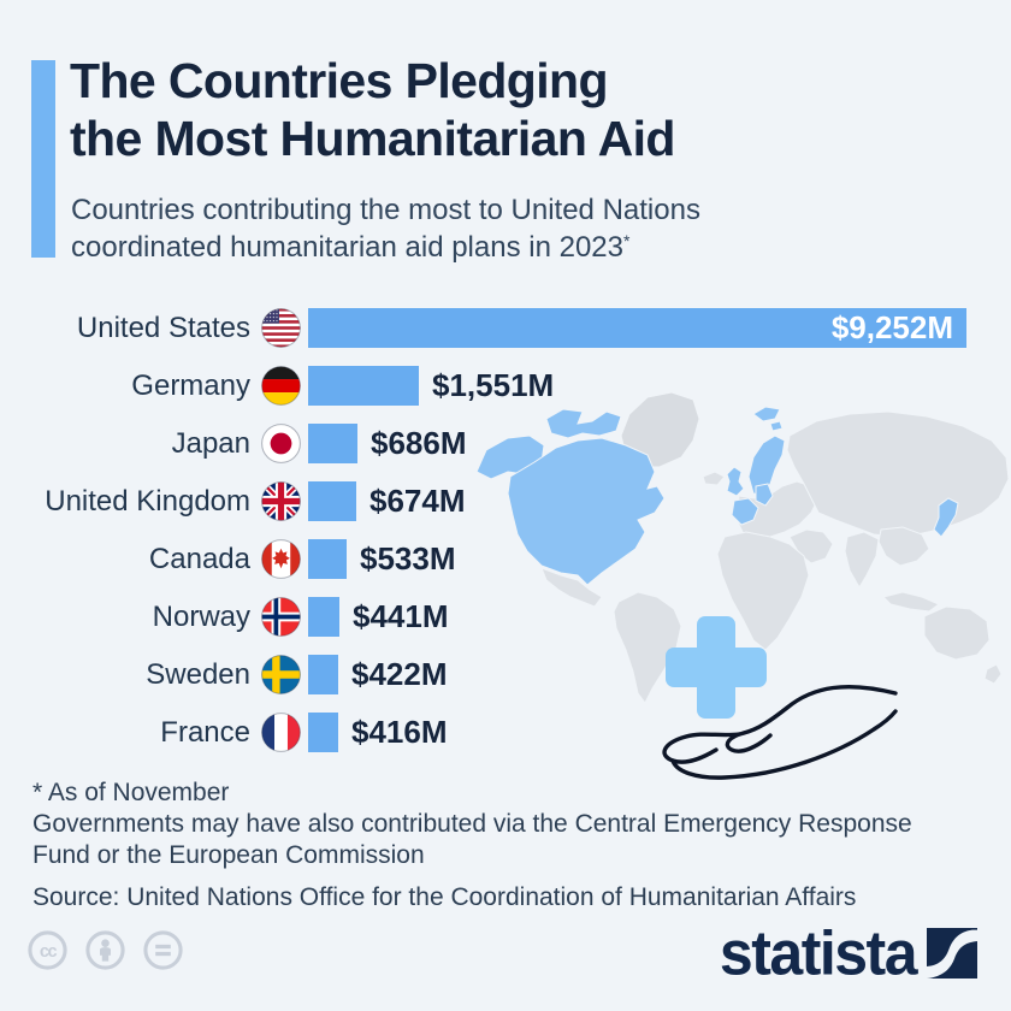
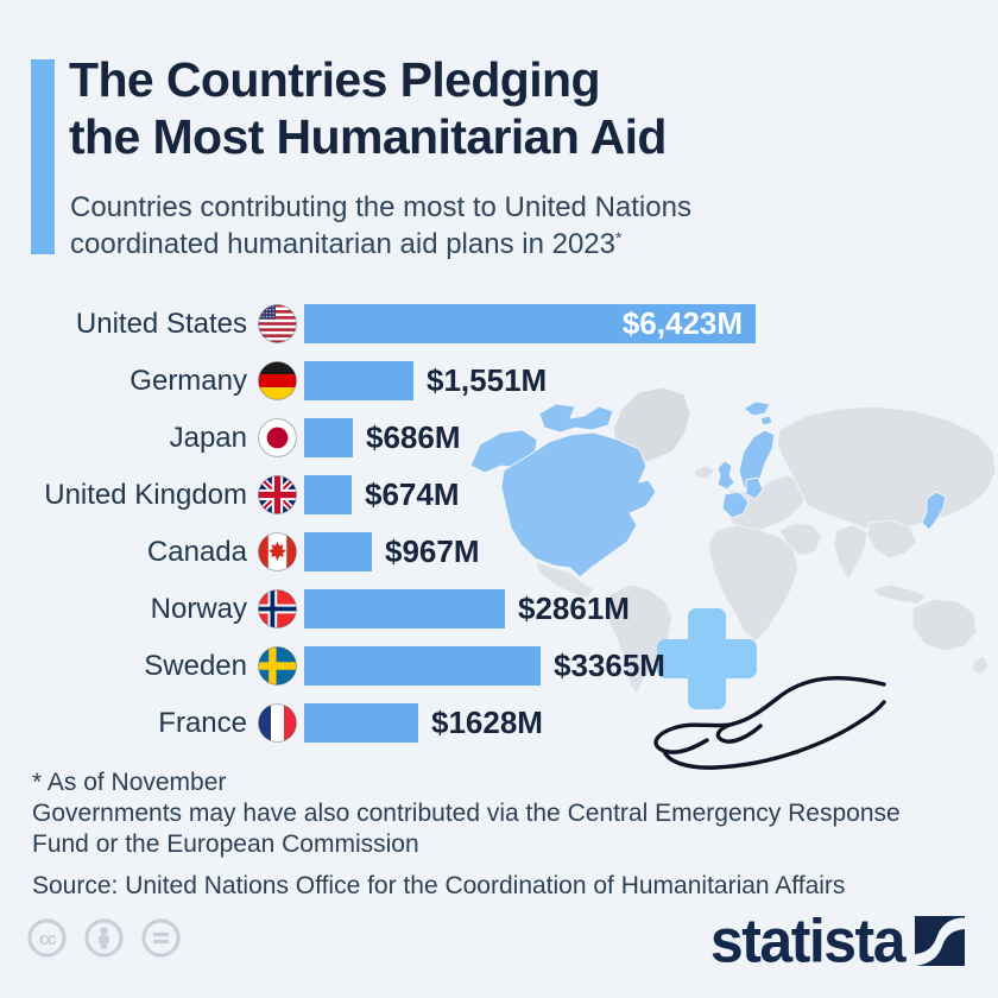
United States: $9,252M -> $6,423M
Canada: $533M -> $967M
Norway: $441M -> $2861M
Sweden: $422M -> $3365M
France: $416M -> $1628M
